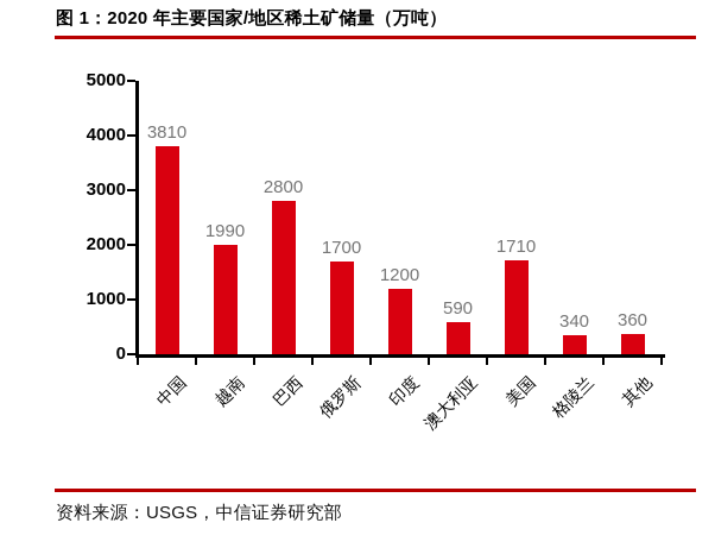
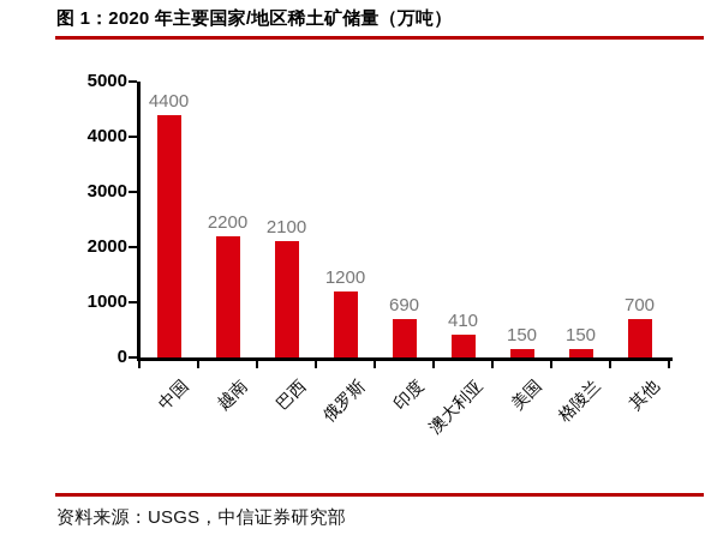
中国: 3810 -> 4400
越南: 1990 -> 2200
巴西: 2800 -> 2100
俄罗斯: 1700 -> 1200
印度: 1200 -> 690
澳大利亚: 590 -> 410
美国: 1710 -> 150
格陵兰: 340 -> 150
其他: 360 -> 700
